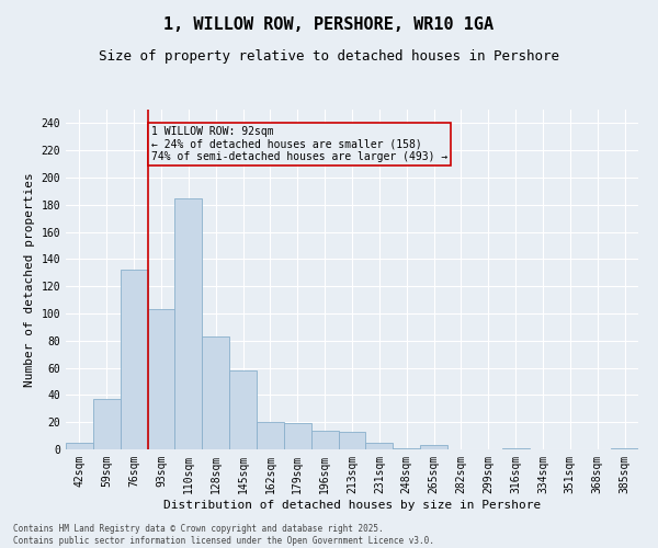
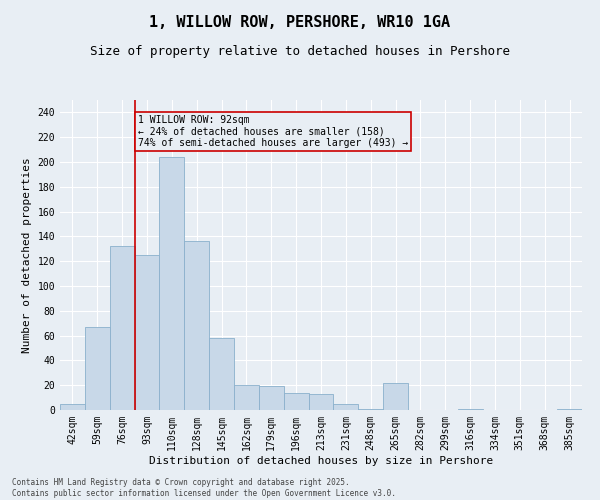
59sqm: 37 -> 67
93sqm: 103 -> 125
110sqm: 185 -> 204
128sqm: 83 -> 136
265sqm: 3 -> 22
